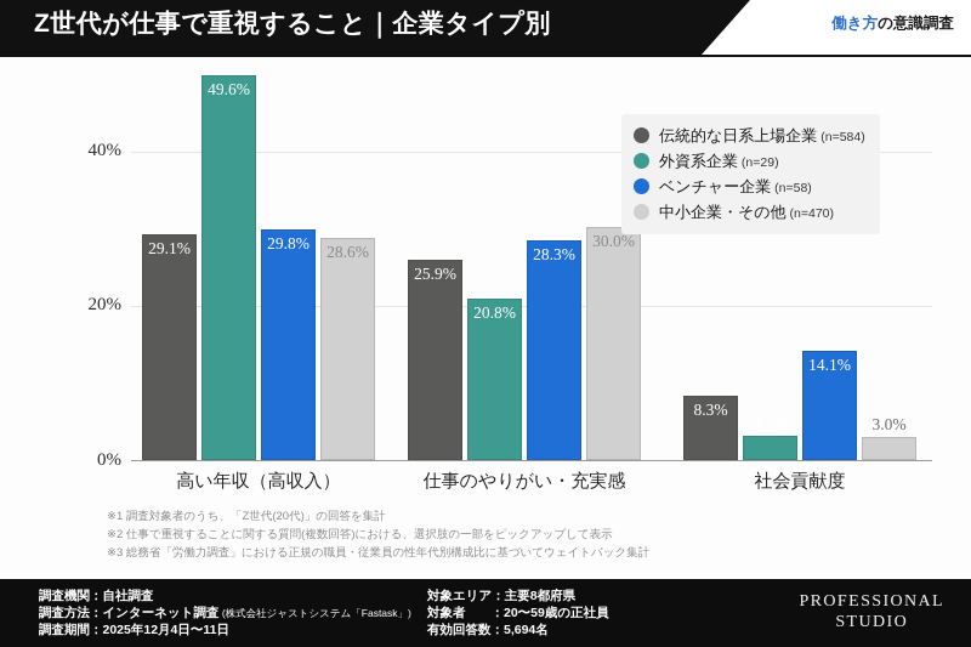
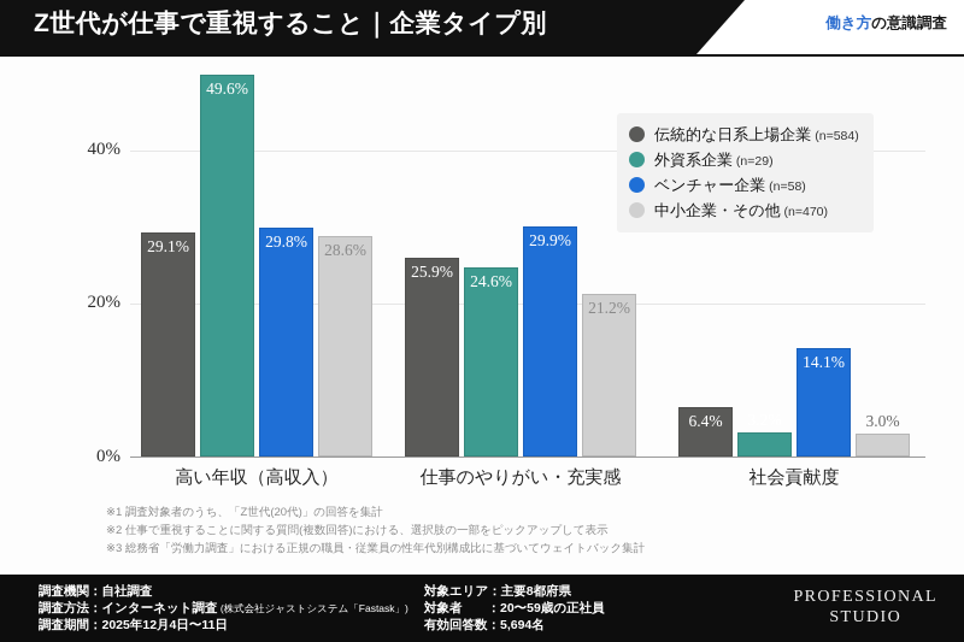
外資系企業/仕事のやりがい・充実感: 20.8% -> 24.6%
ベンチャー企業/仕事のやりがい・充実感: 28.3% -> 29.9%
中小企業・その他/仕事のやりがい・充実感: 30.0% -> 21.2%
伝統的な日系上場企業/社会貢献度: 8.3% -> 6.4%
